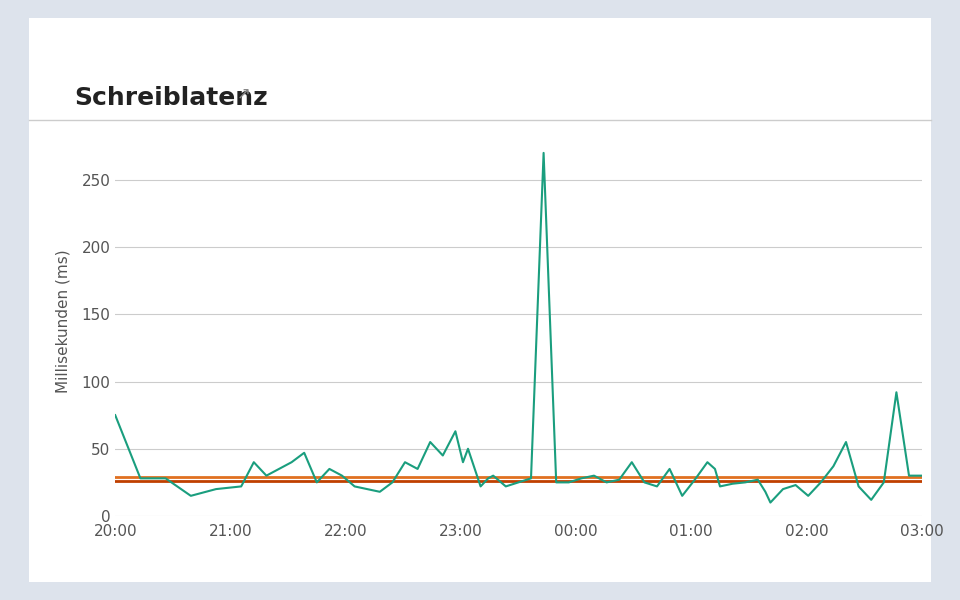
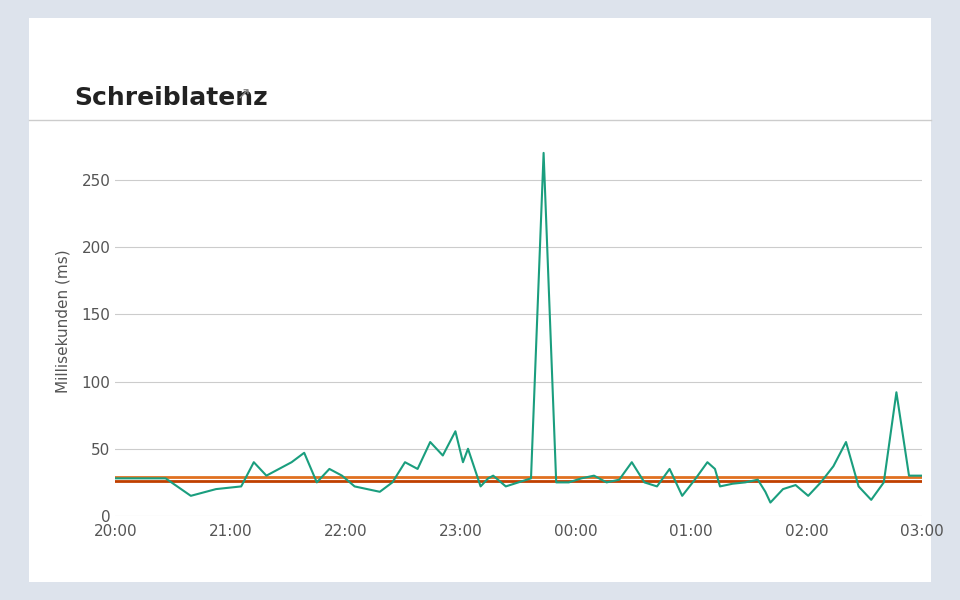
20:00: 75 -> 28
